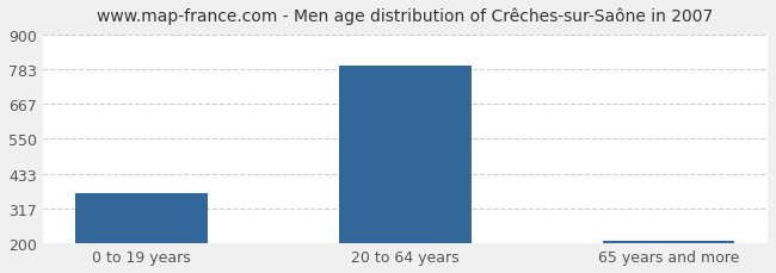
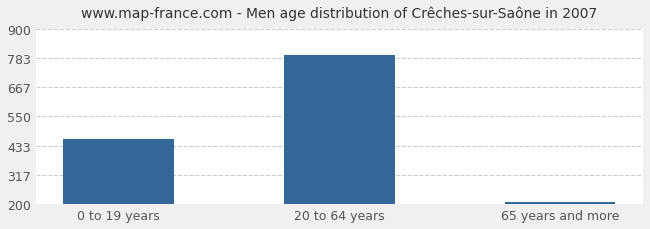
0 to 19 years: 370 -> 460
